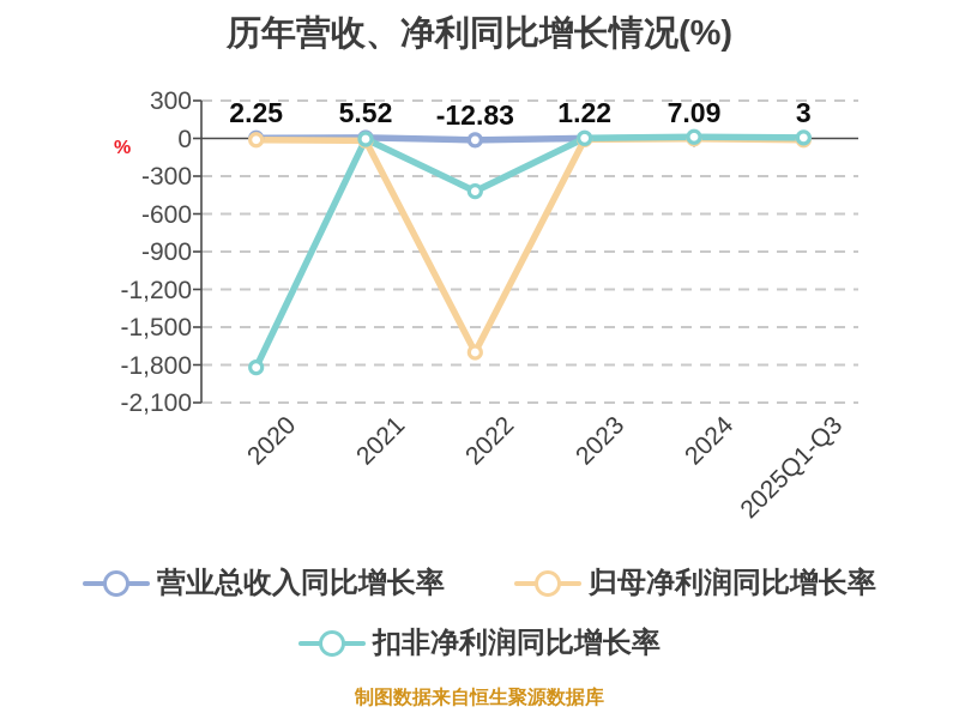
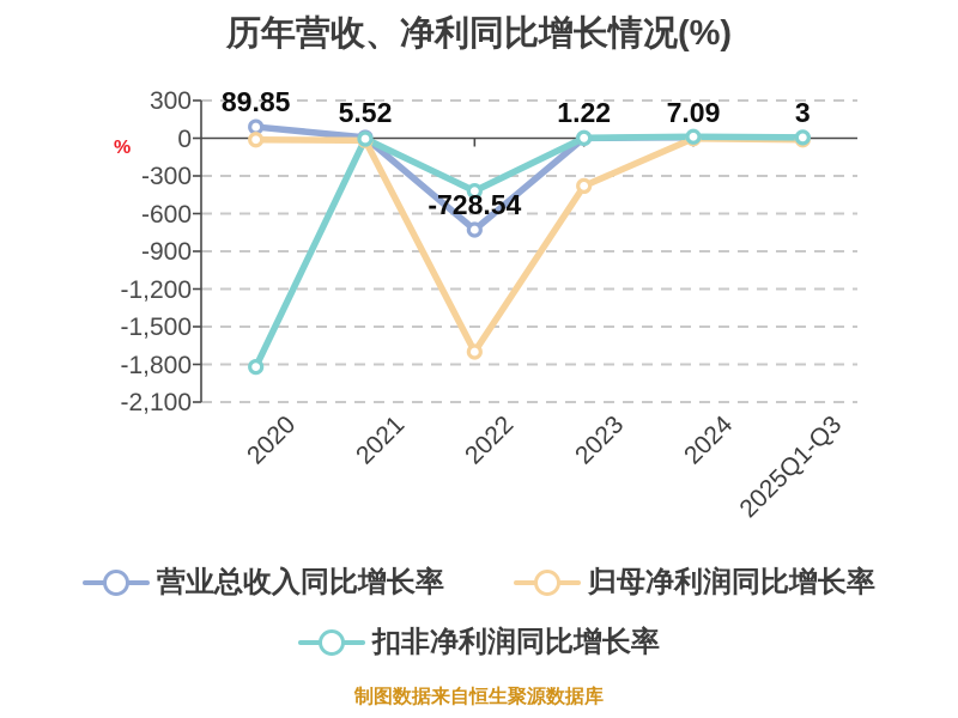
营业总收入同比增长率/2020: 2.25 -> 89.85
营业总收入同比增长率/2022: -12.83 -> -728.54
归母净利润同比增长率/2023: -10 -> -380
